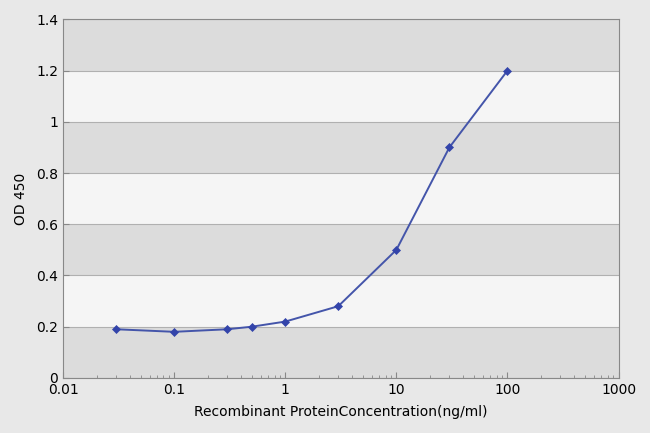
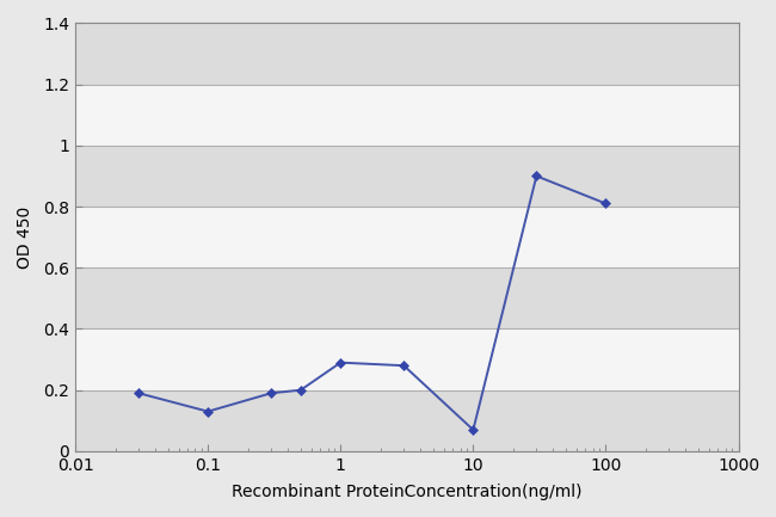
0.1: 0.18 -> 0.13
1: 0.22 -> 0.29
10: 0.50 -> 0.07
100: 1.20 -> 0.81
